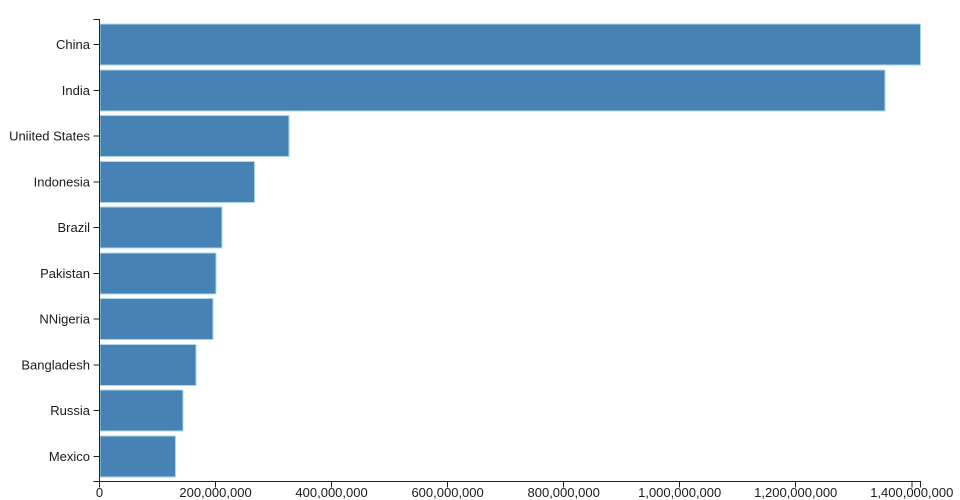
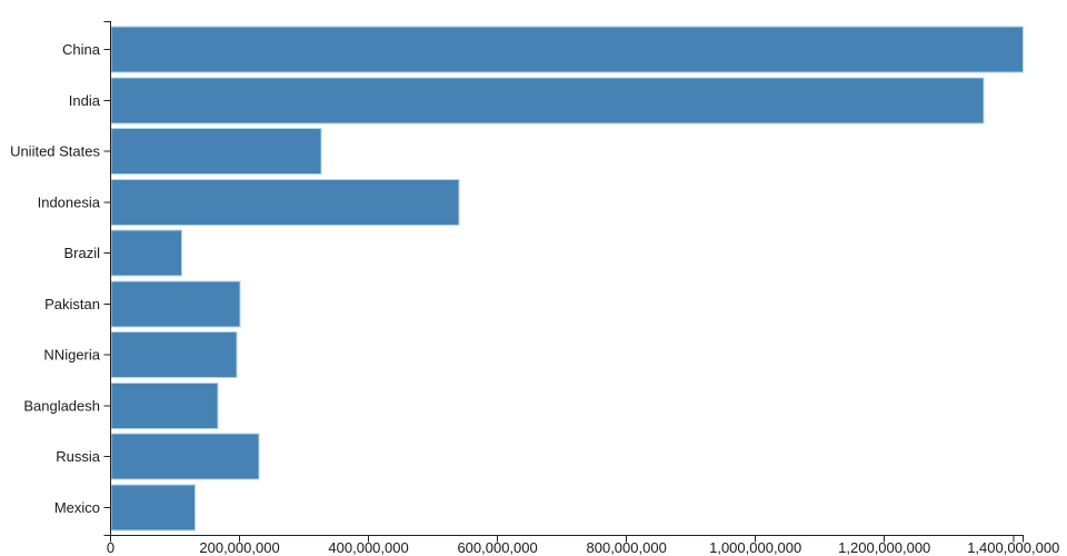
Indonesia: 270000000 -> 540000000
Brazil: 210000000 -> 110000000
Russia: 140000000 -> 230000000
